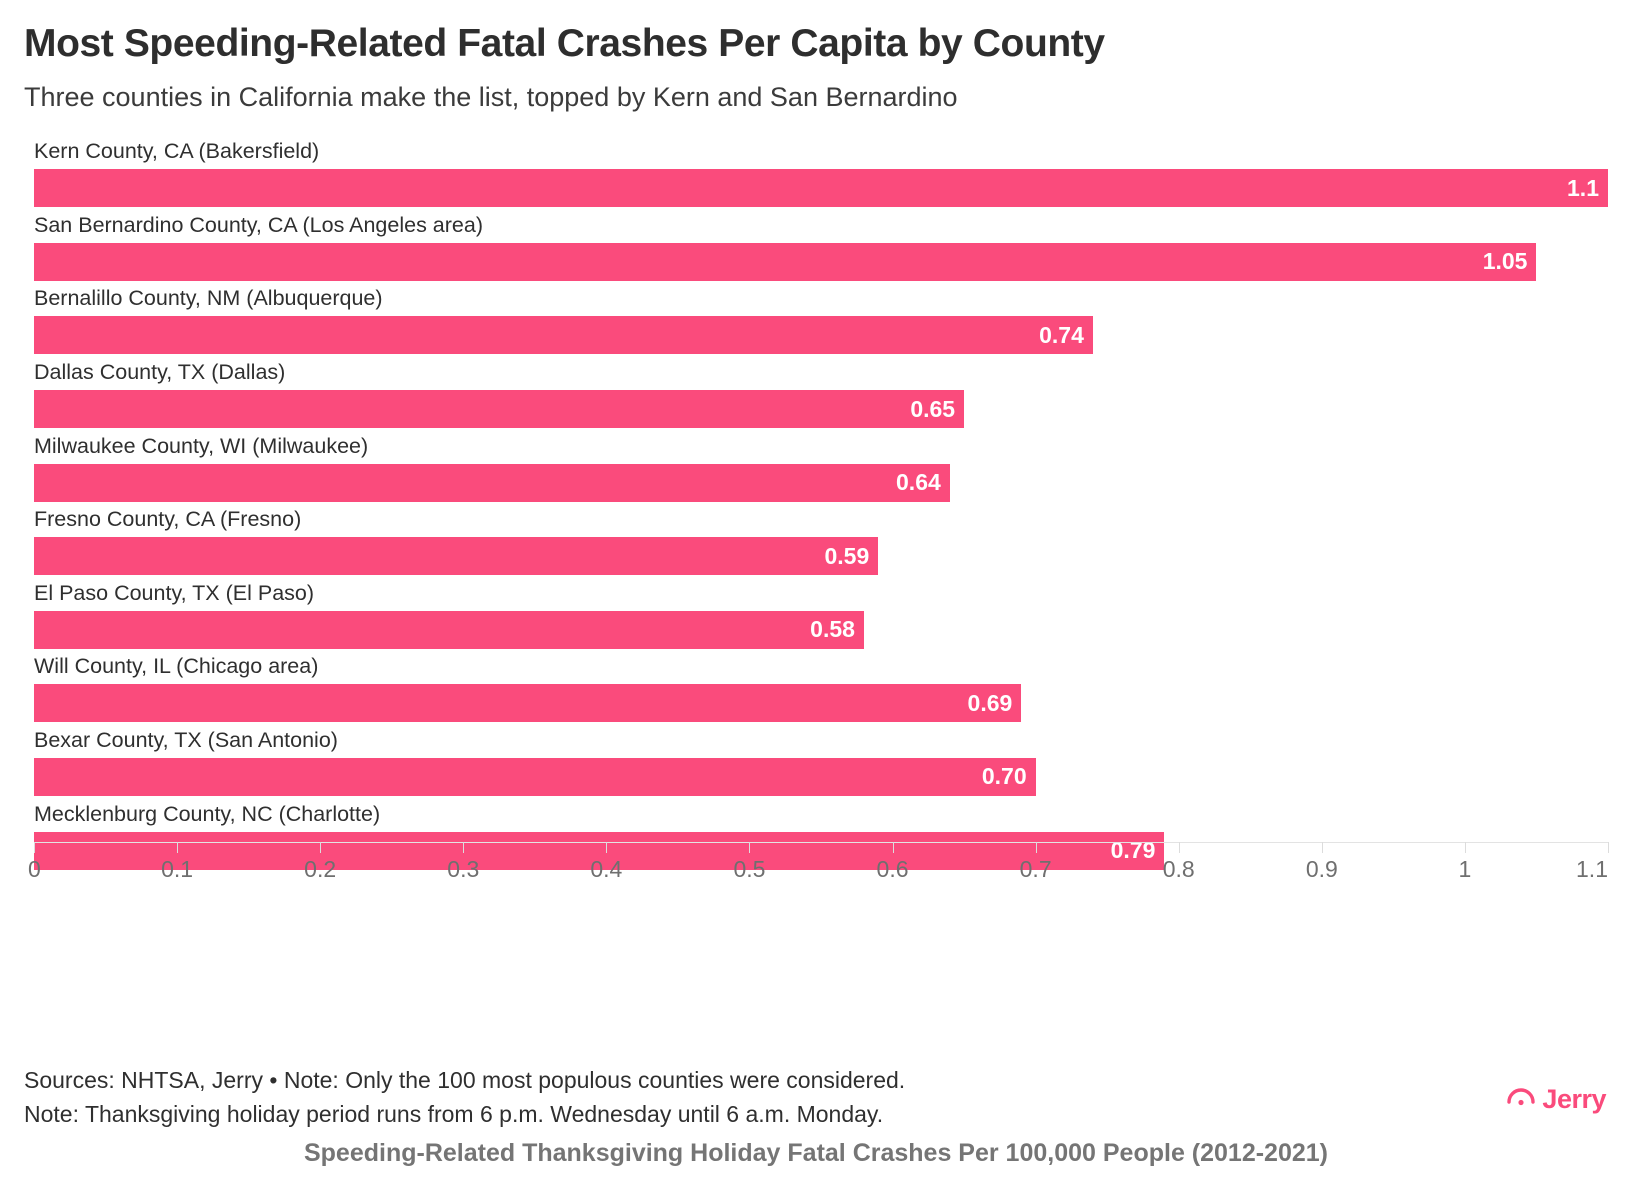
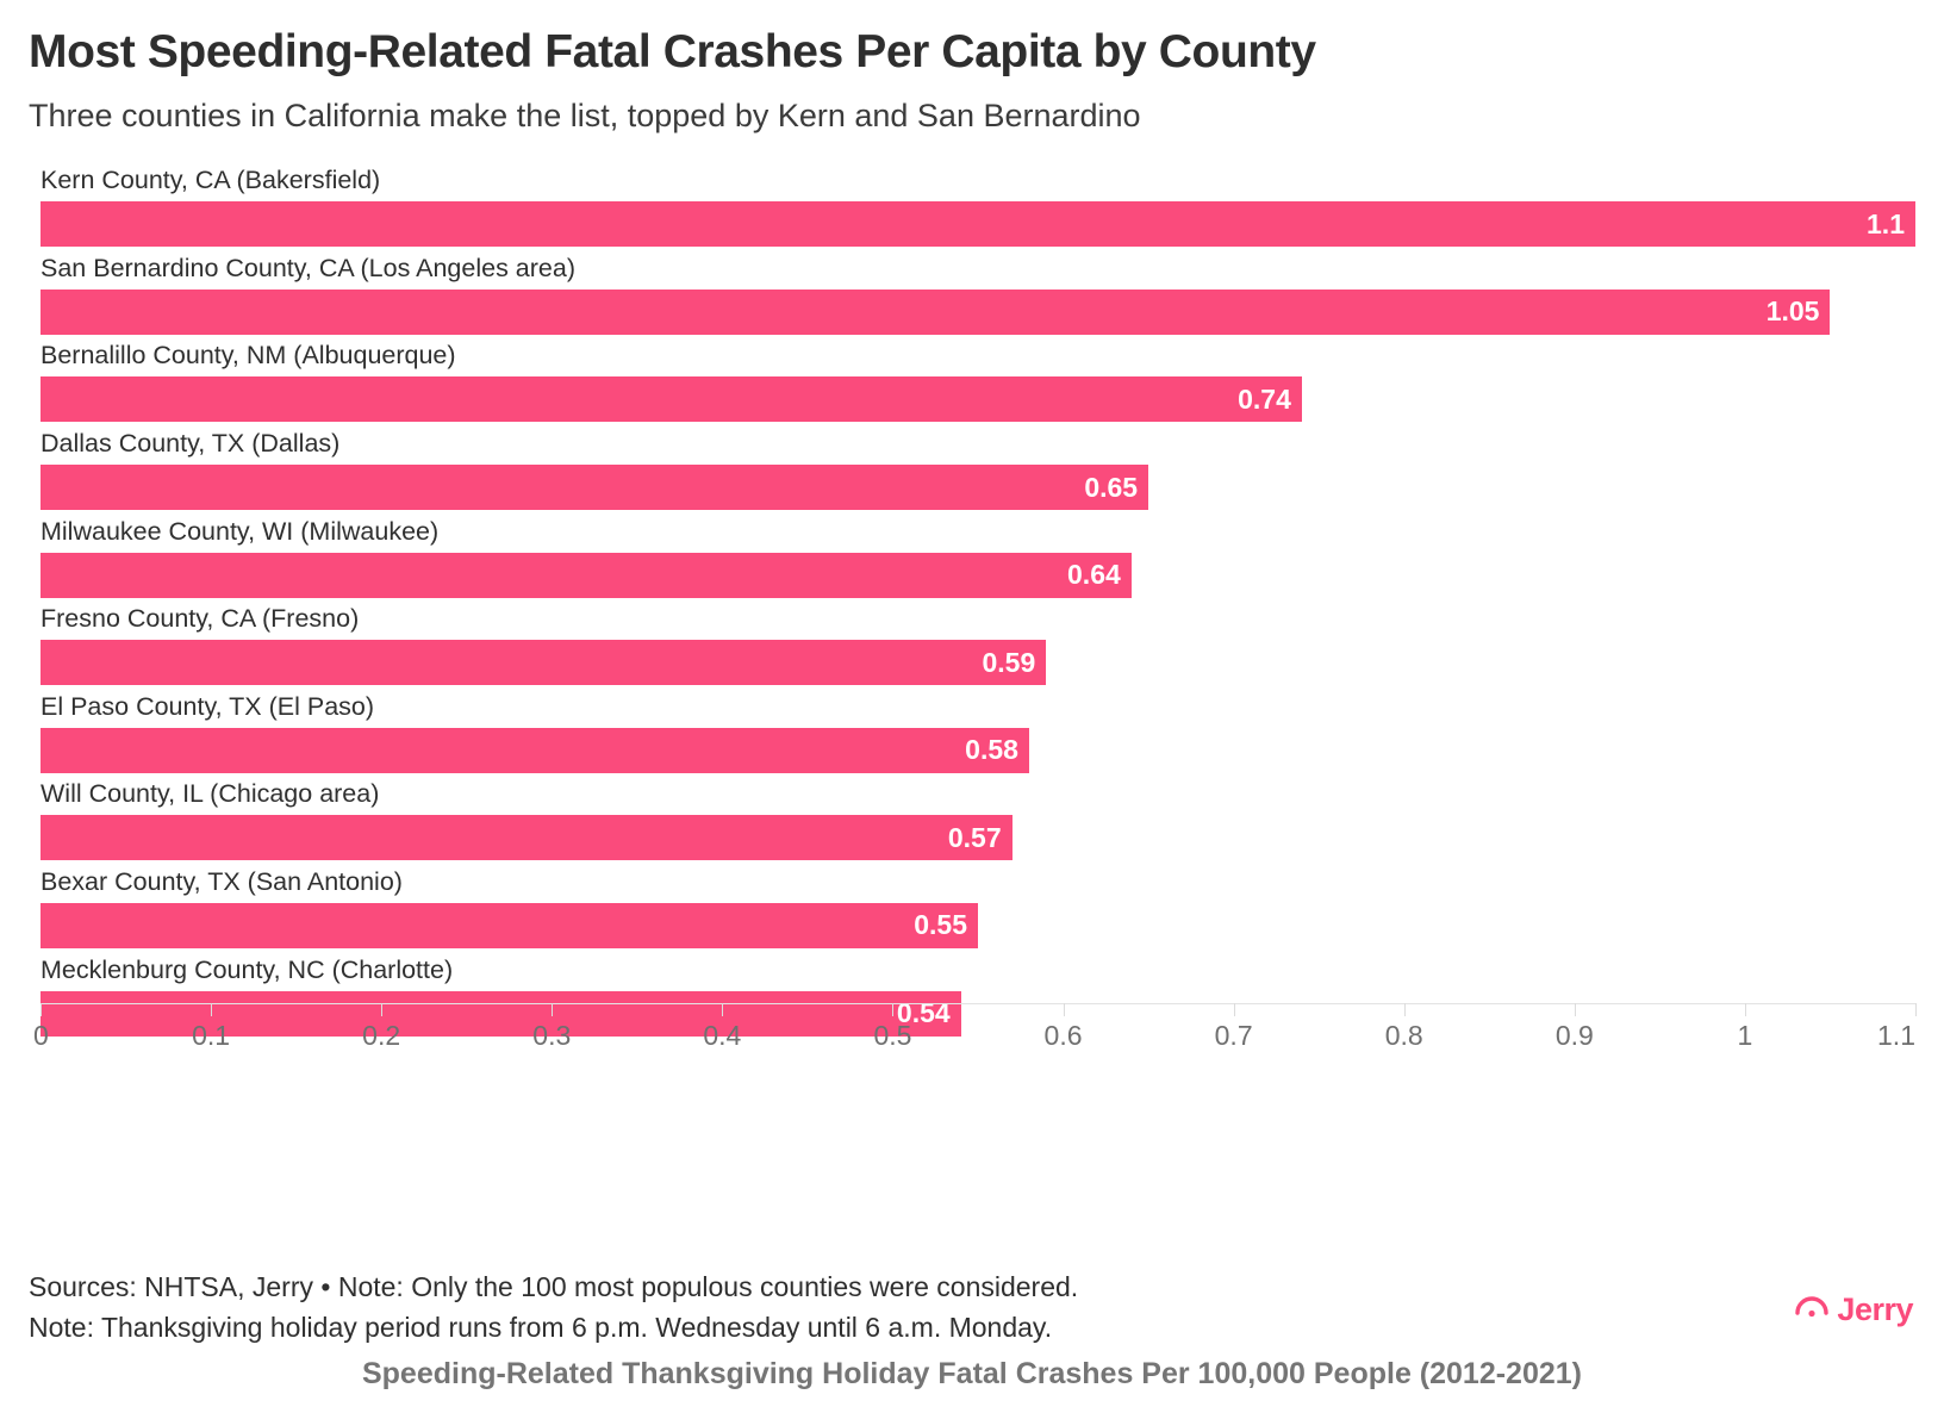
Will County, IL (Chicago area): 0.69 -> 0.57
Bexar County, TX (San Antonio): 0.70 -> 0.55
Mecklenburg County, NC (Charlotte): 0.79 -> 0.54
